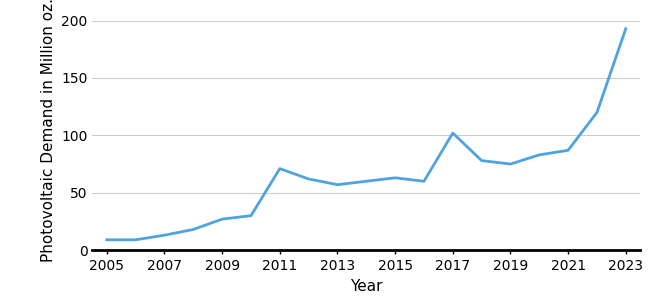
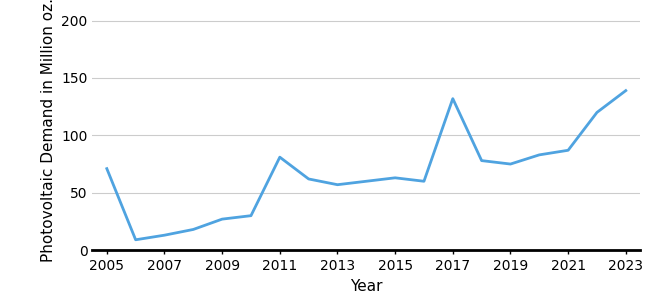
2005: 9 -> 71
2011: 71 -> 81
2017: 102 -> 132
2023: 193 -> 139
